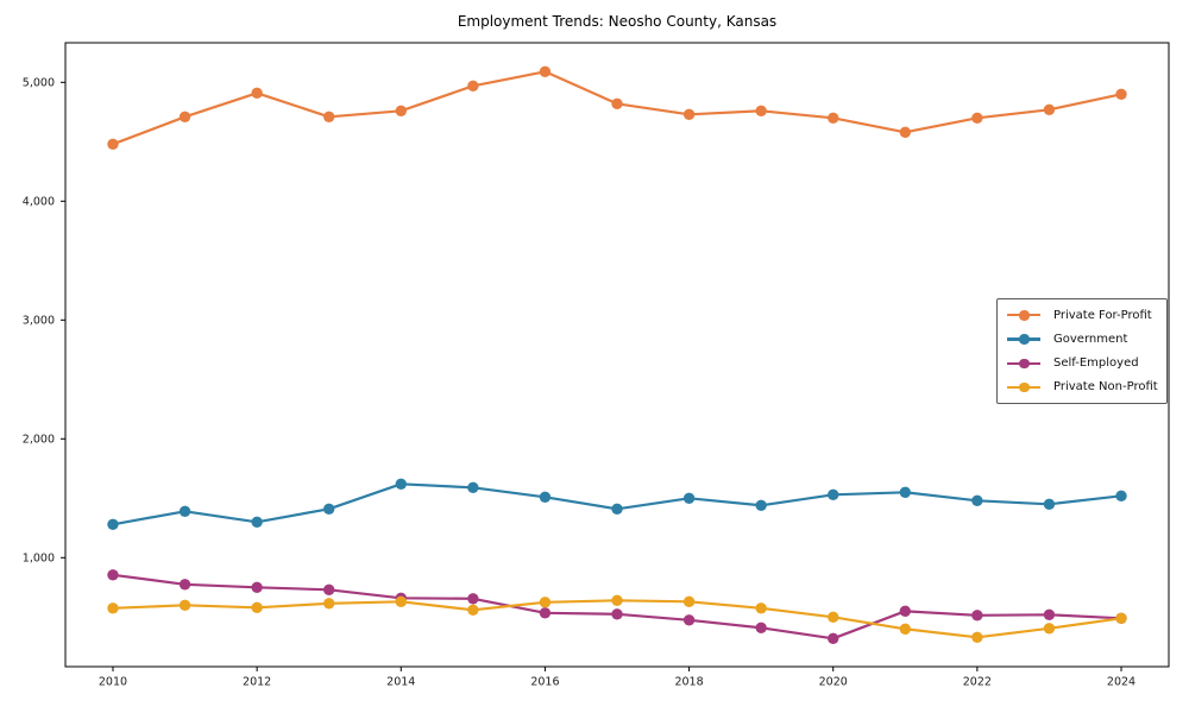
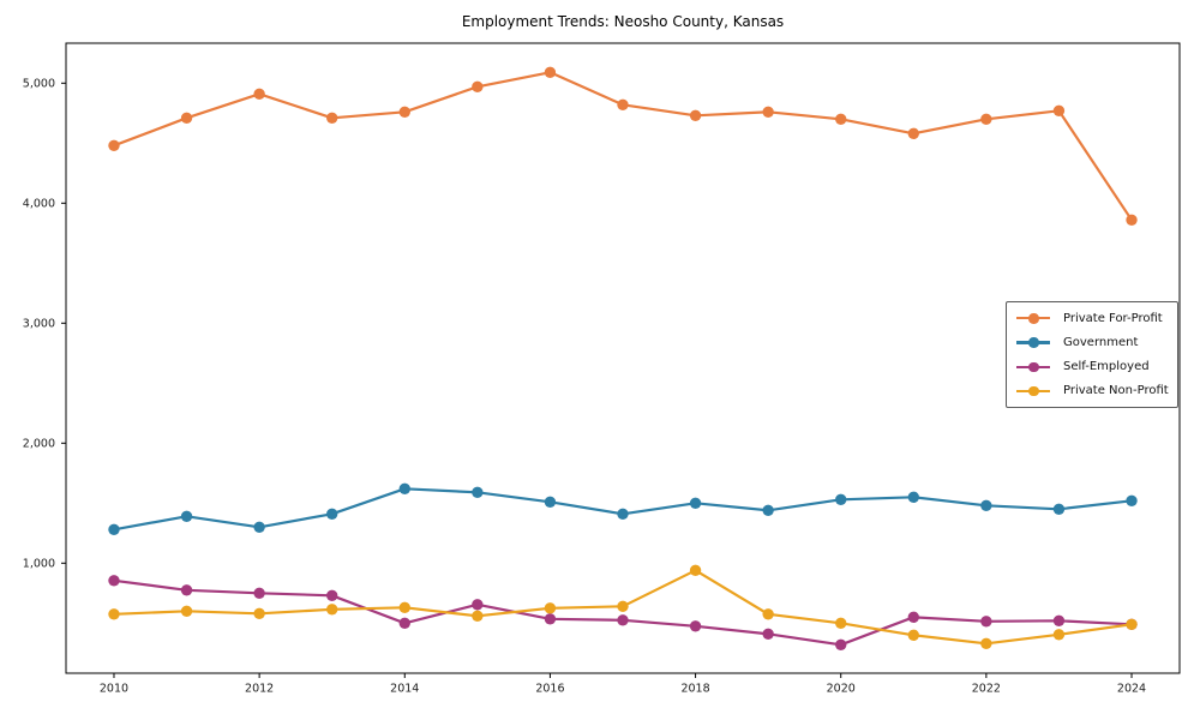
Self-Employed/2014: 660 -> 500
Private Non-Profit/2018: 630 -> 940
Private For-Profit/2024: 4900 -> 3860
